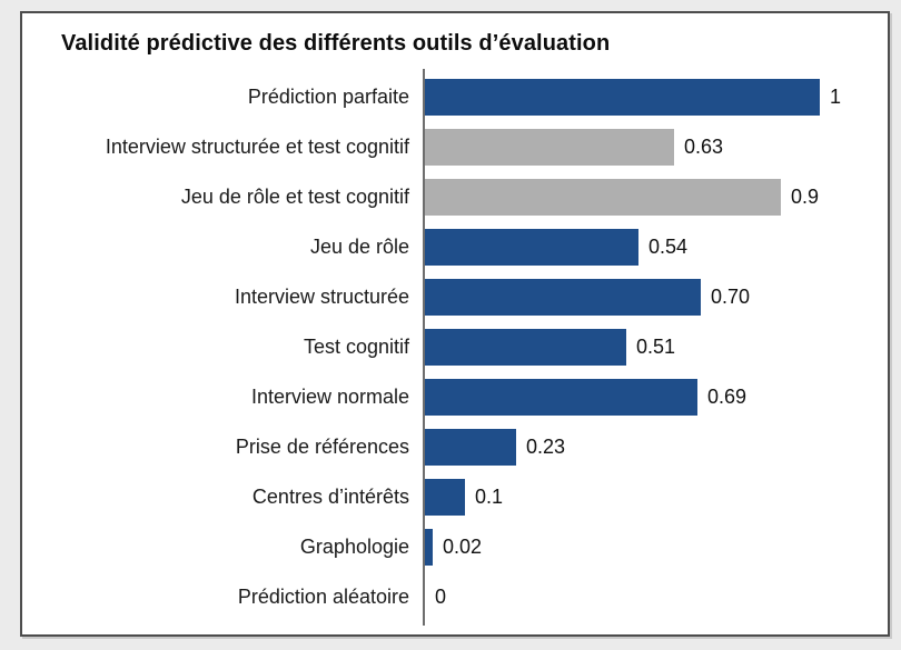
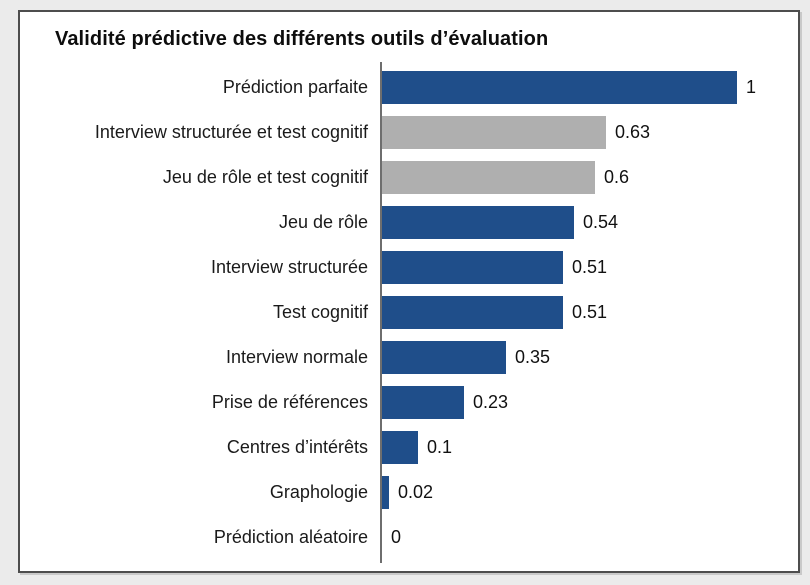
Jeu de rôle et test cognitif: 0.9 -> 0.6
Interview structurée: 0.70 -> 0.51
Interview normale: 0.69 -> 0.35
